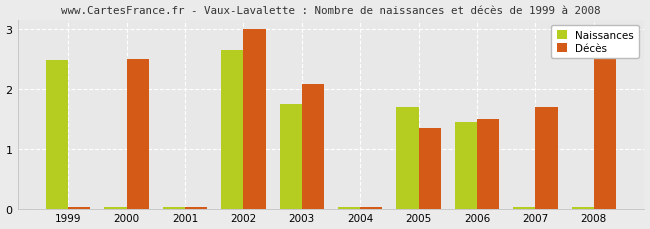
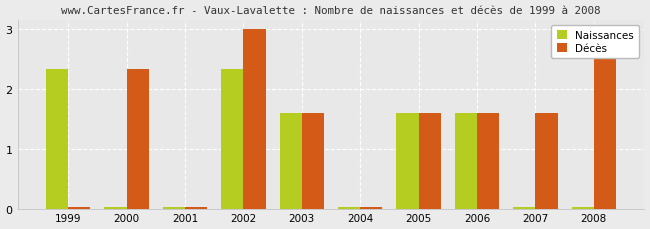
Naissances/1999: 2.48 -> 2.33
Décès/2000: 2.50 -> 2.33
Naissances/2002: 2.64 -> 2.33
Naissances/2003: 1.74 -> 1.60
Décès/2003: 2.08 -> 1.60
Naissances/2005: 1.70 -> 1.60
Décès/2005: 1.34 -> 1.60
Naissances/2006: 1.44 -> 1.60
Décès/2006: 1.50 -> 1.60
Décès/2007: 1.70 -> 1.60
